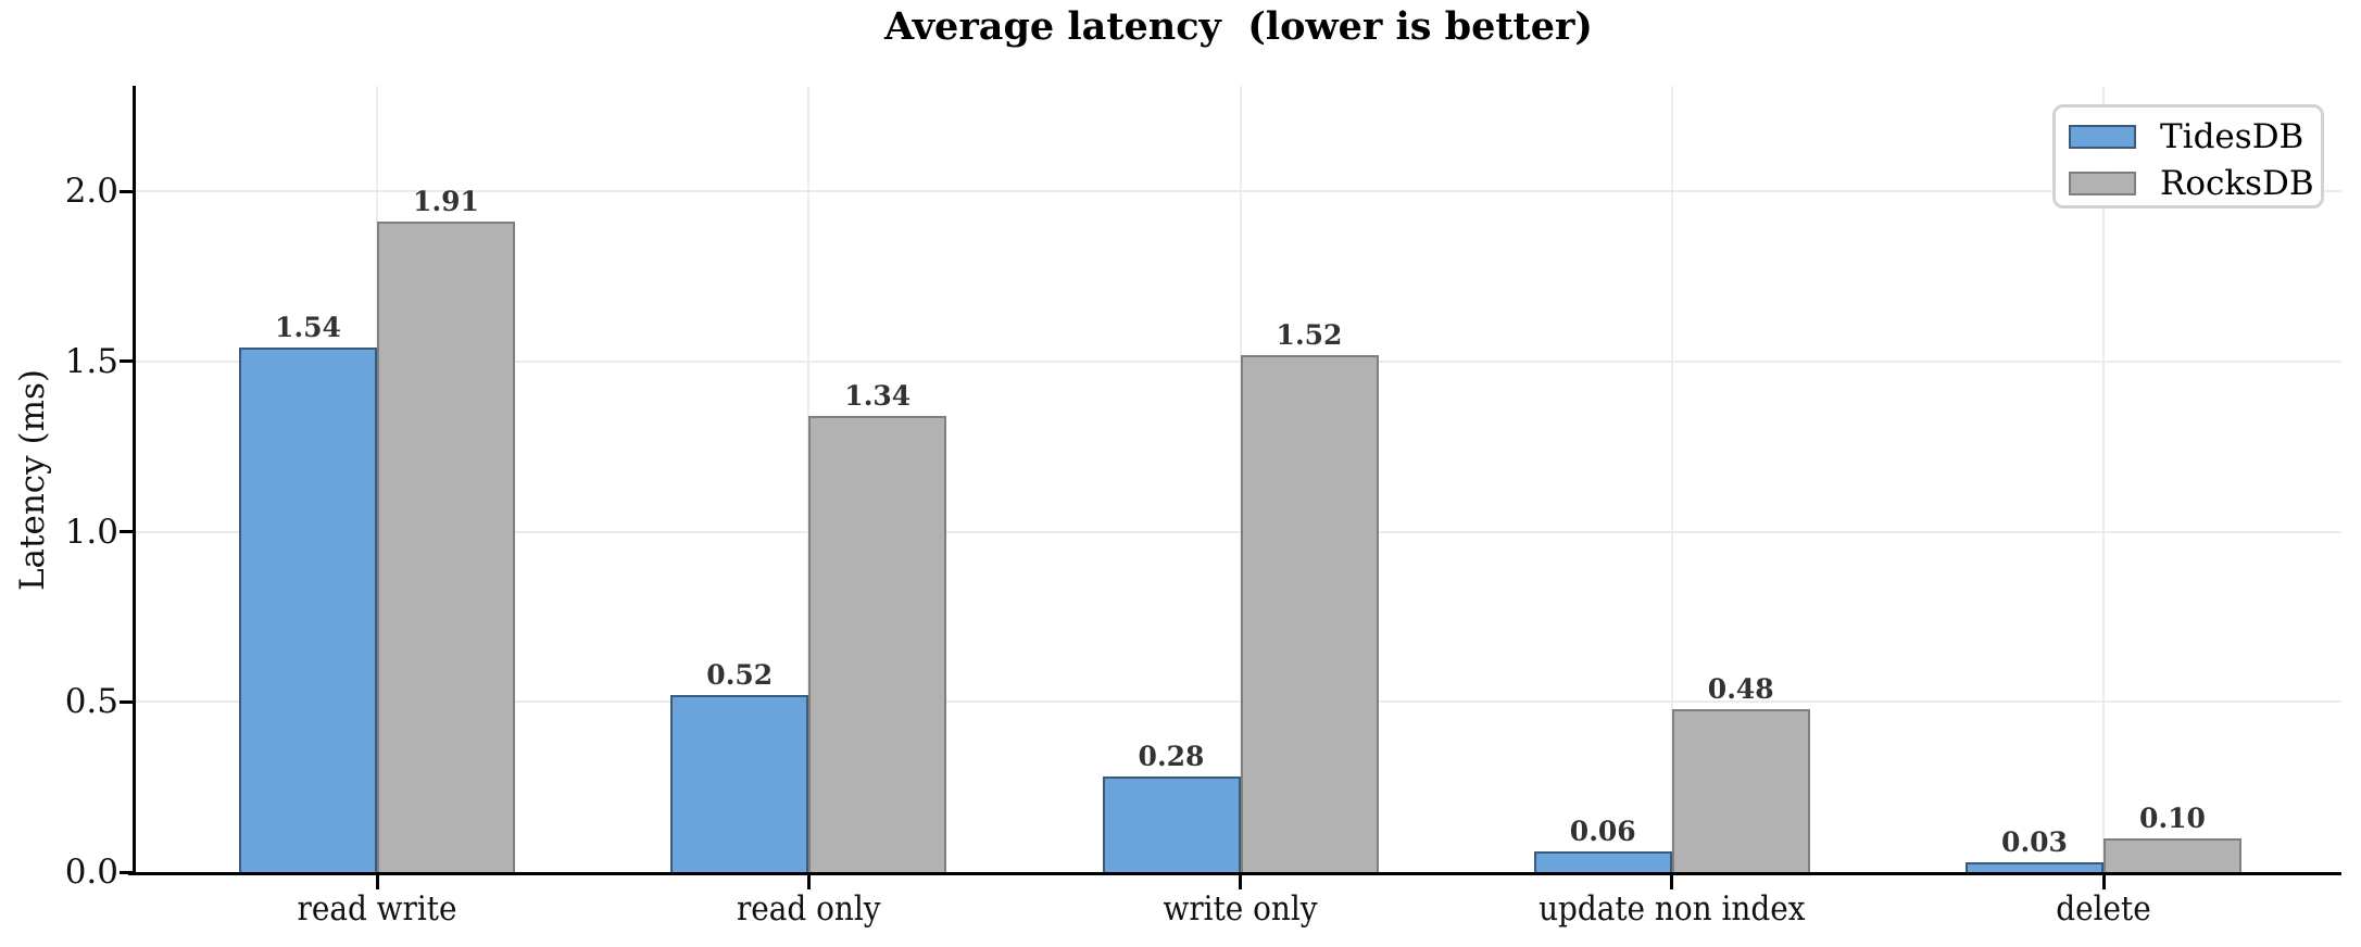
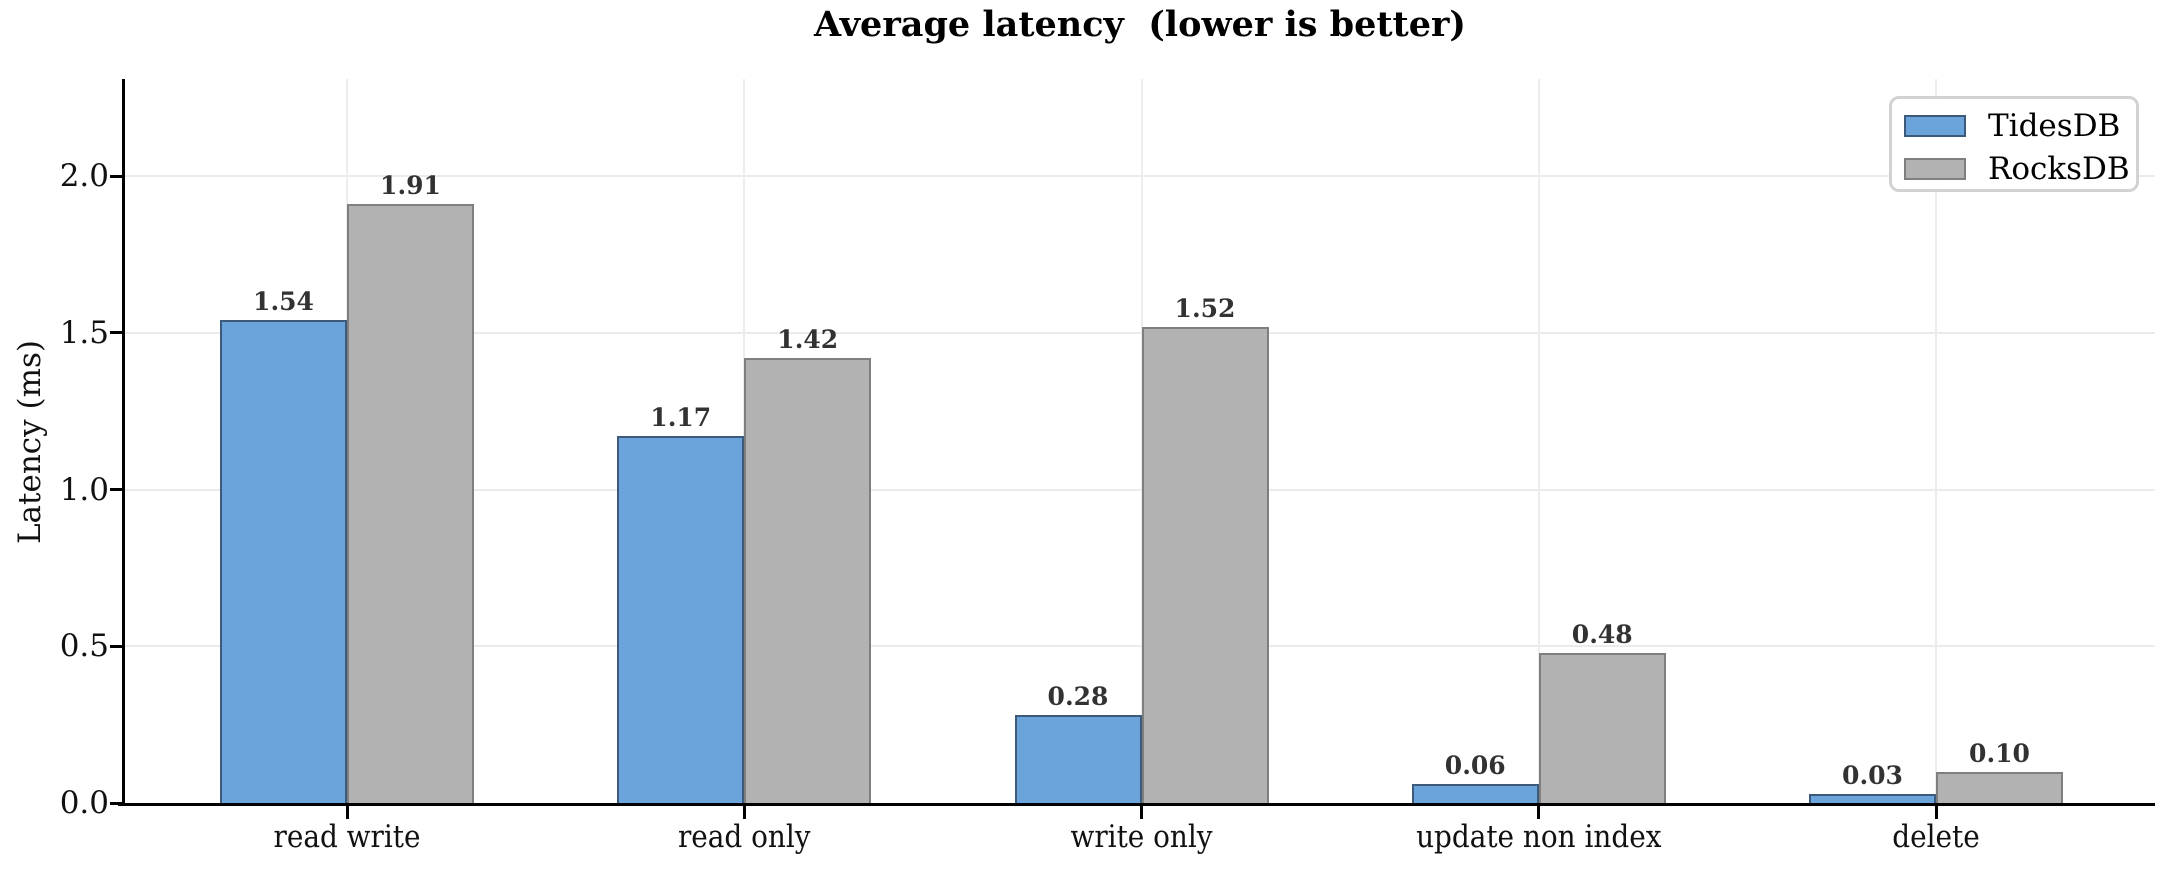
TidesDB/read only: 0.52 -> 1.17
RocksDB/read only: 1.34 -> 1.42
